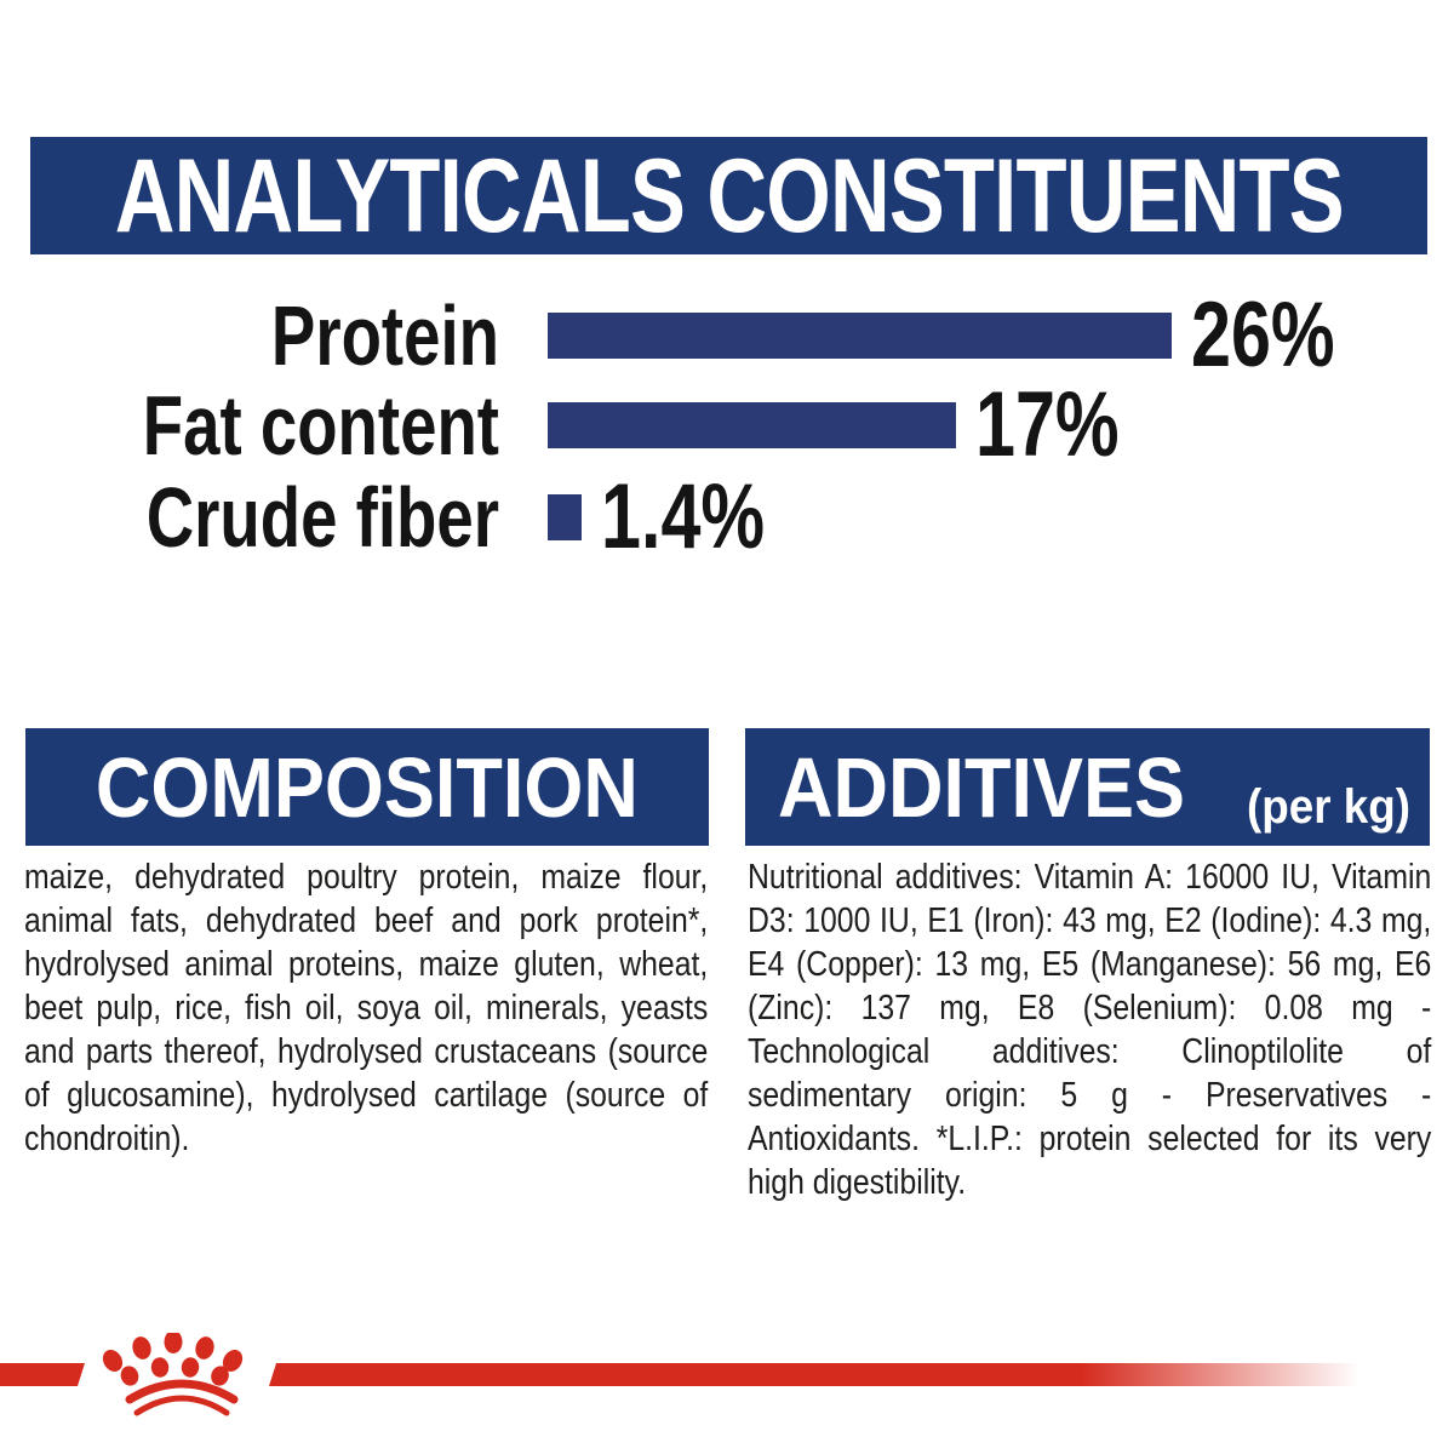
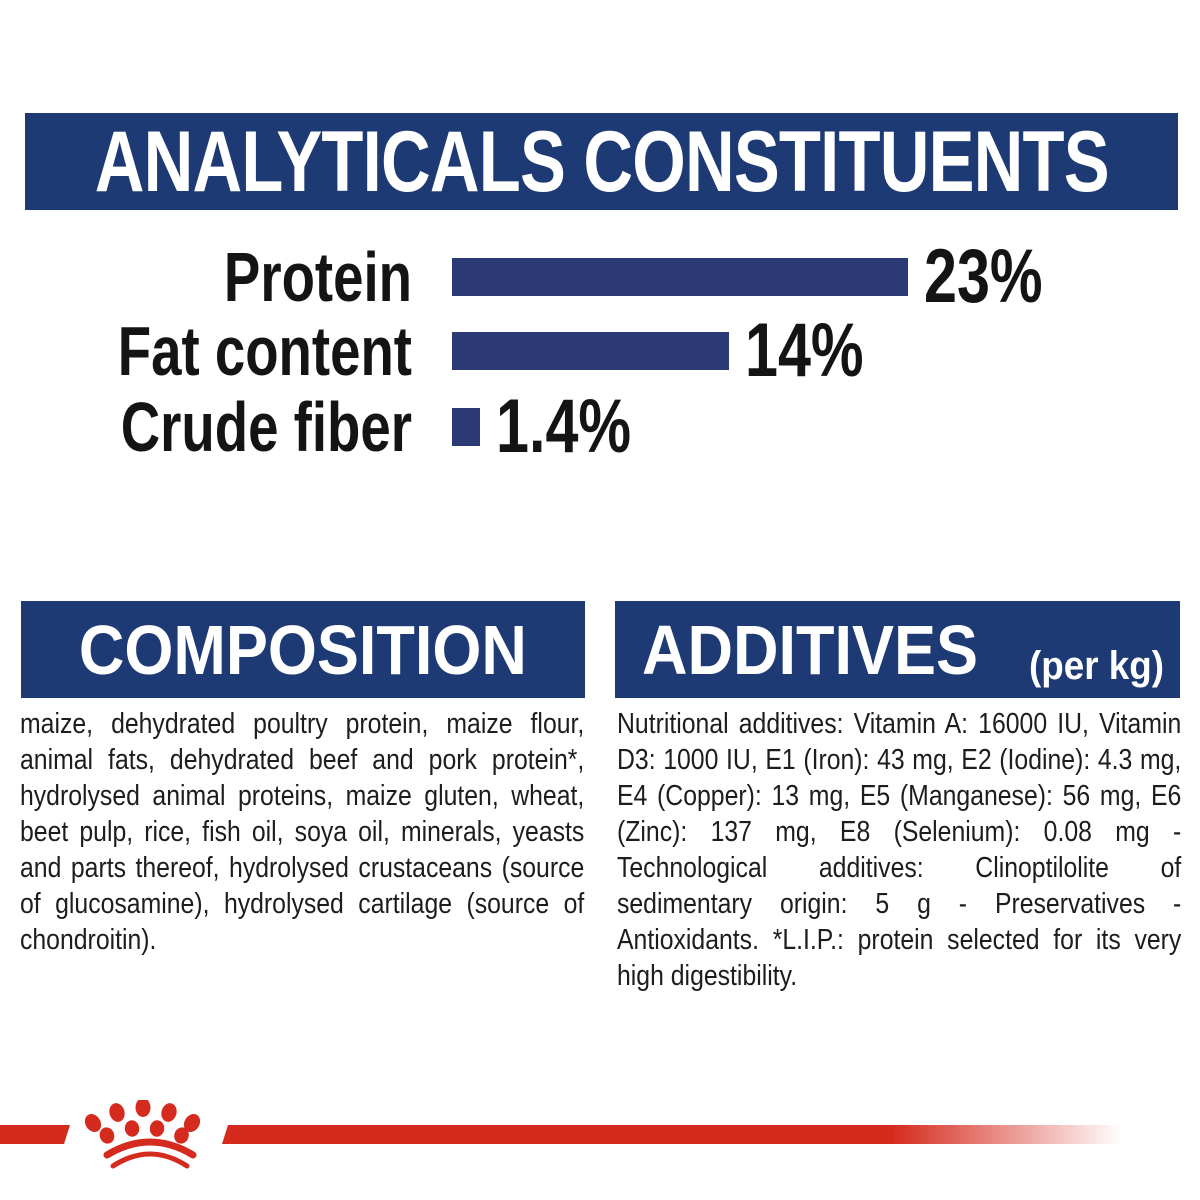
Protein: 26% -> 23%
Fat content: 17% -> 14%
